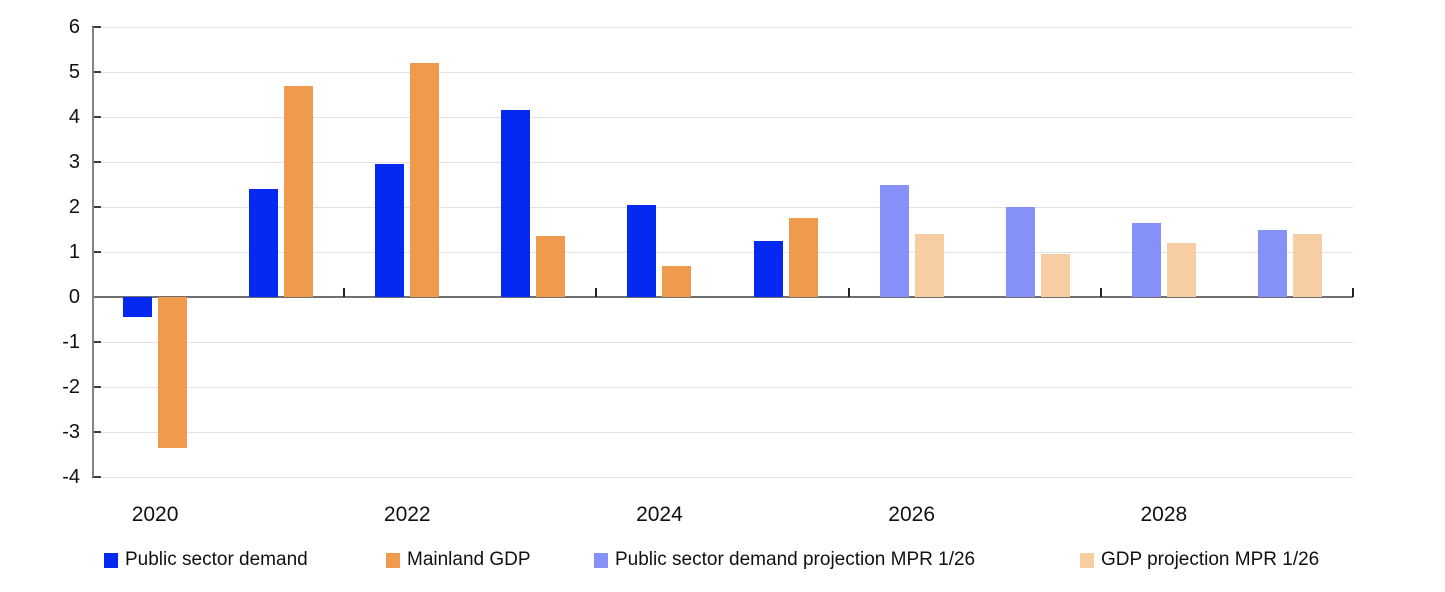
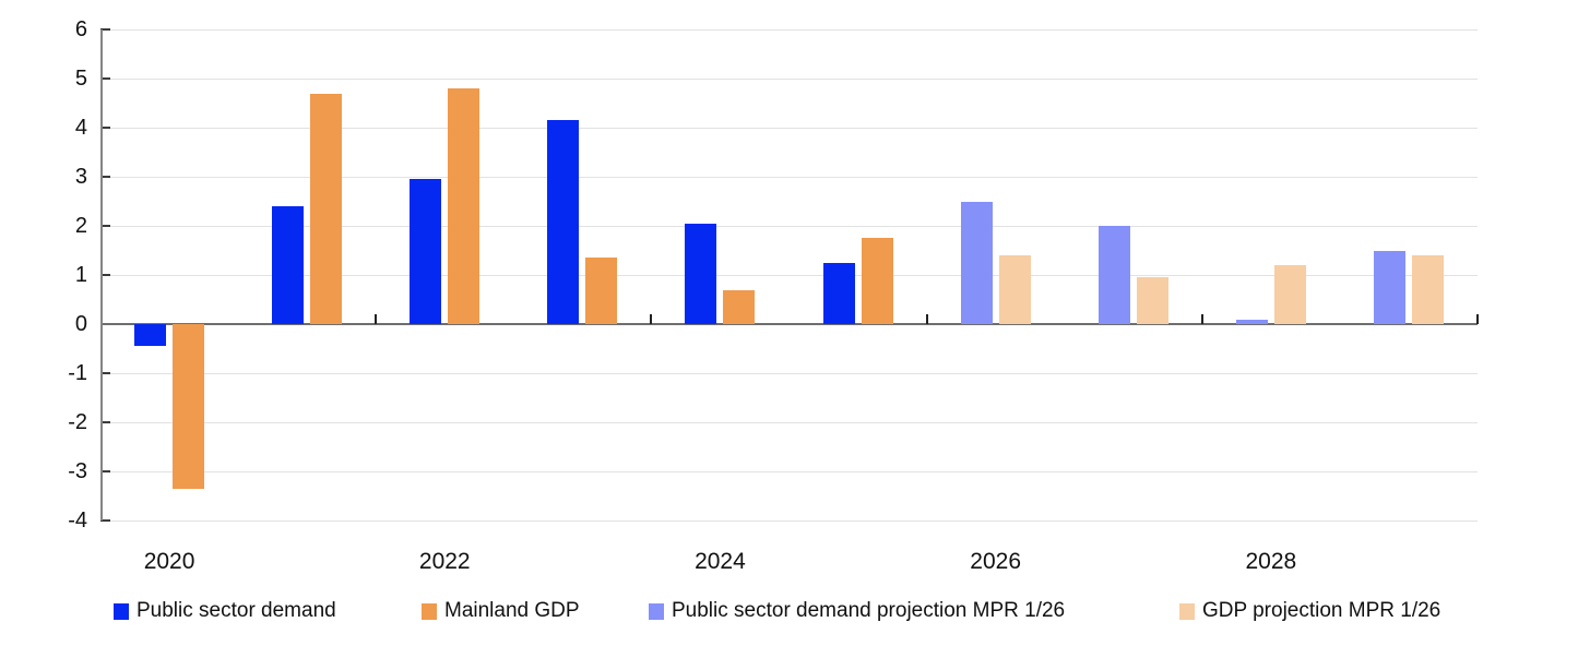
Mainland GDP/2022: 5.2 -> 4.8
Public sector demand projection MPR 1/26/2028: 1.6 -> 0.1
